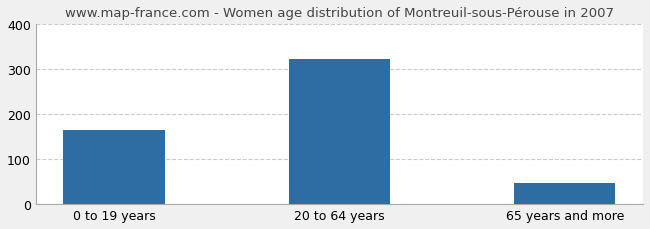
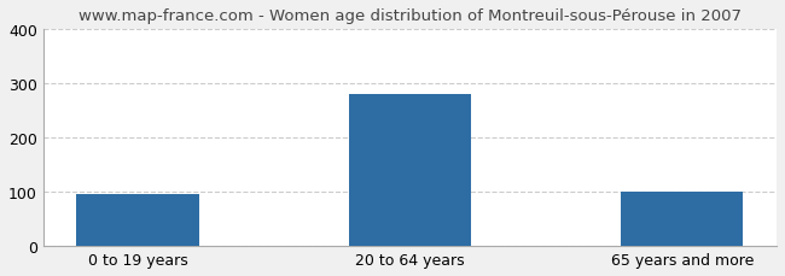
0 to 19 years: 165 -> 95
20 to 64 years: 323 -> 280
65 years and more: 48 -> 100
